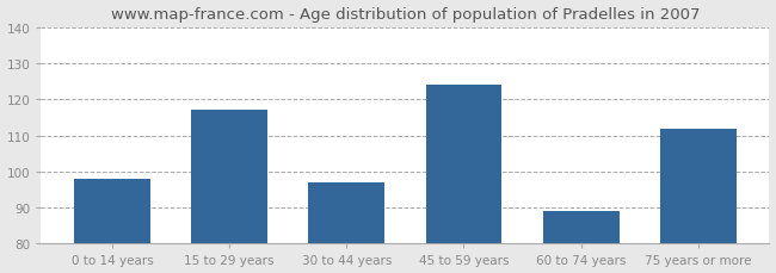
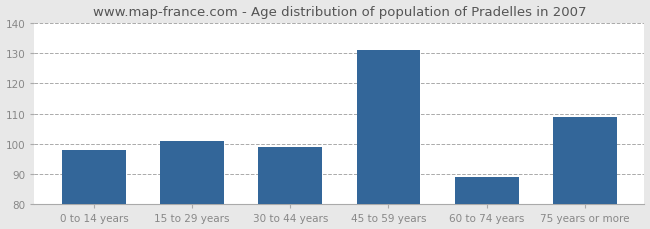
15 to 29 years: 117 -> 101
30 to 44 years: 97 -> 99
45 to 59 years: 124 -> 131
75 years or more: 112 -> 109
